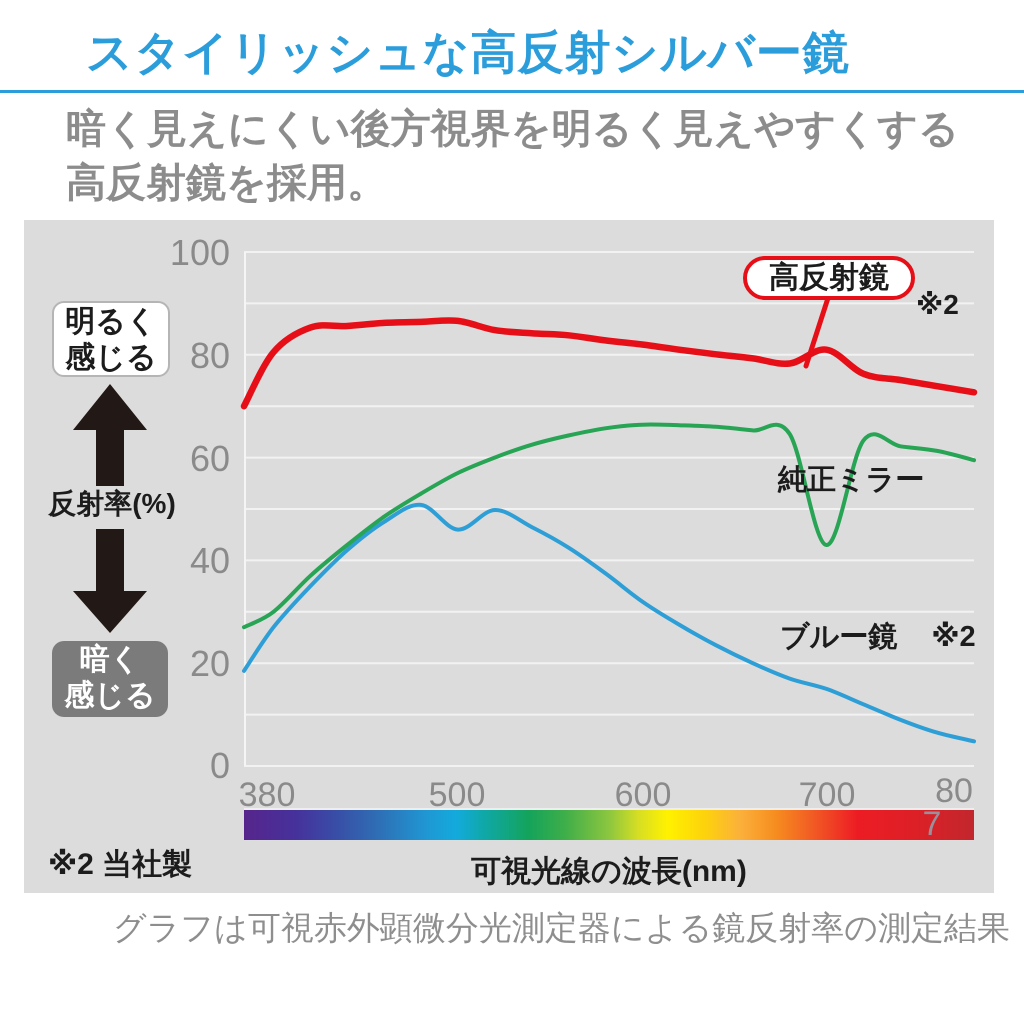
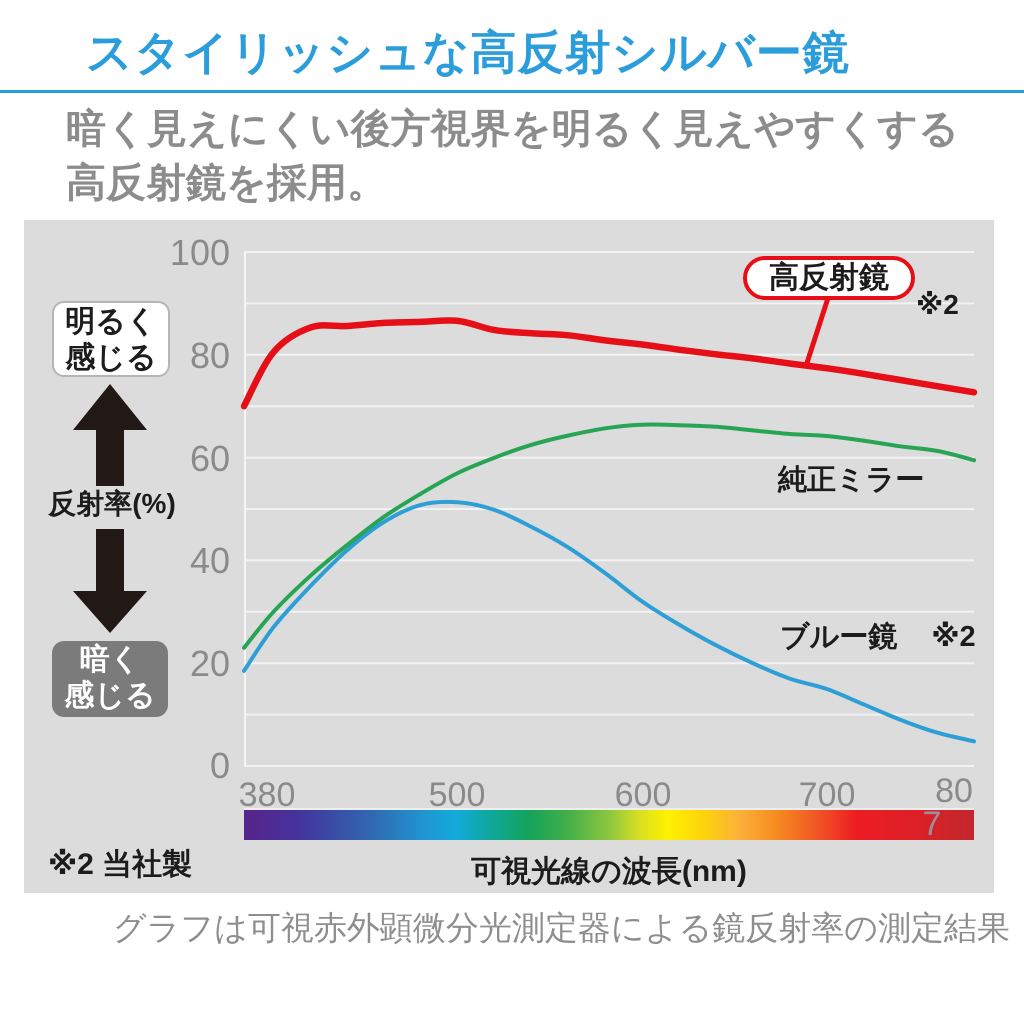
純正ミラー/380: 27 -> 23
ブルー鏡/500: 46 -> 51
高反射鏡/700: 81 -> 77
純正ミラー/700: 43 -> 64
